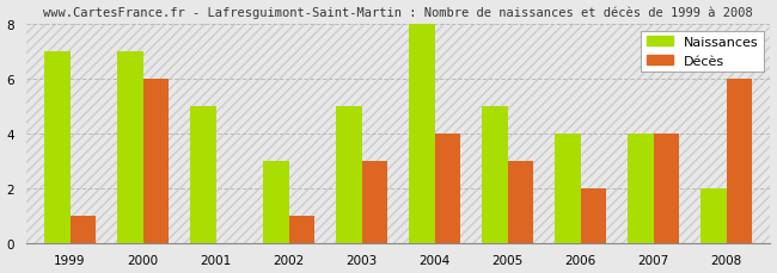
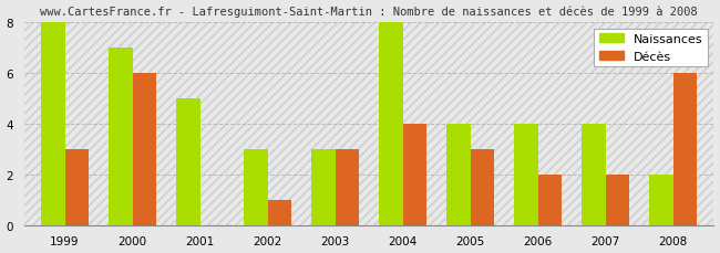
Naissances/1999: 7 -> 8
Décès/1999: 1 -> 3
Naissances/2003: 5 -> 3
Naissances/2005: 5 -> 4
Décès/2007: 4 -> 2
